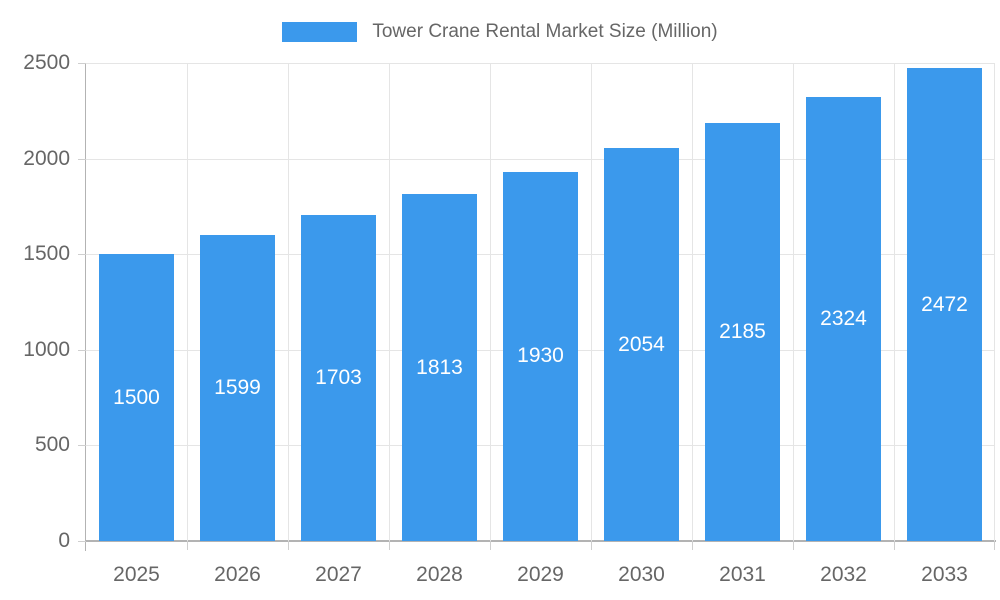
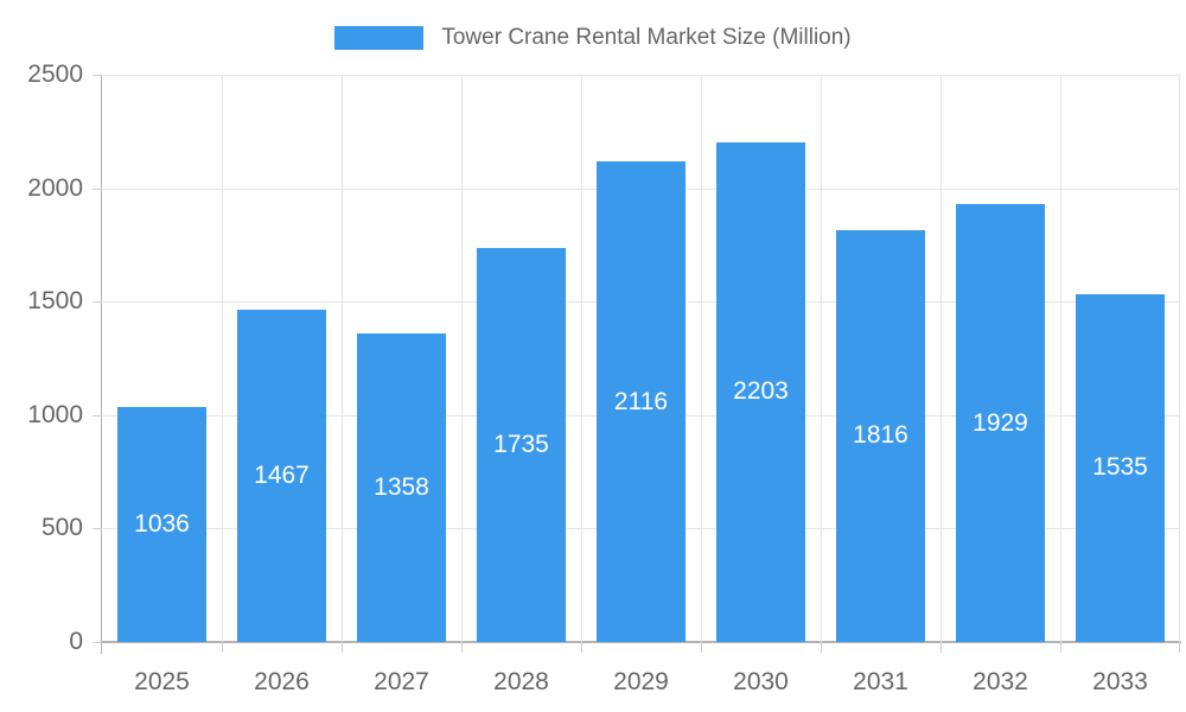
2025: 1500 -> 1036
2026: 1599 -> 1467
2027: 1703 -> 1358
2028: 1813 -> 1735
2029: 1930 -> 2116
2030: 2054 -> 2203
2031: 2185 -> 1816
2032: 2324 -> 1929
2033: 2472 -> 1535
